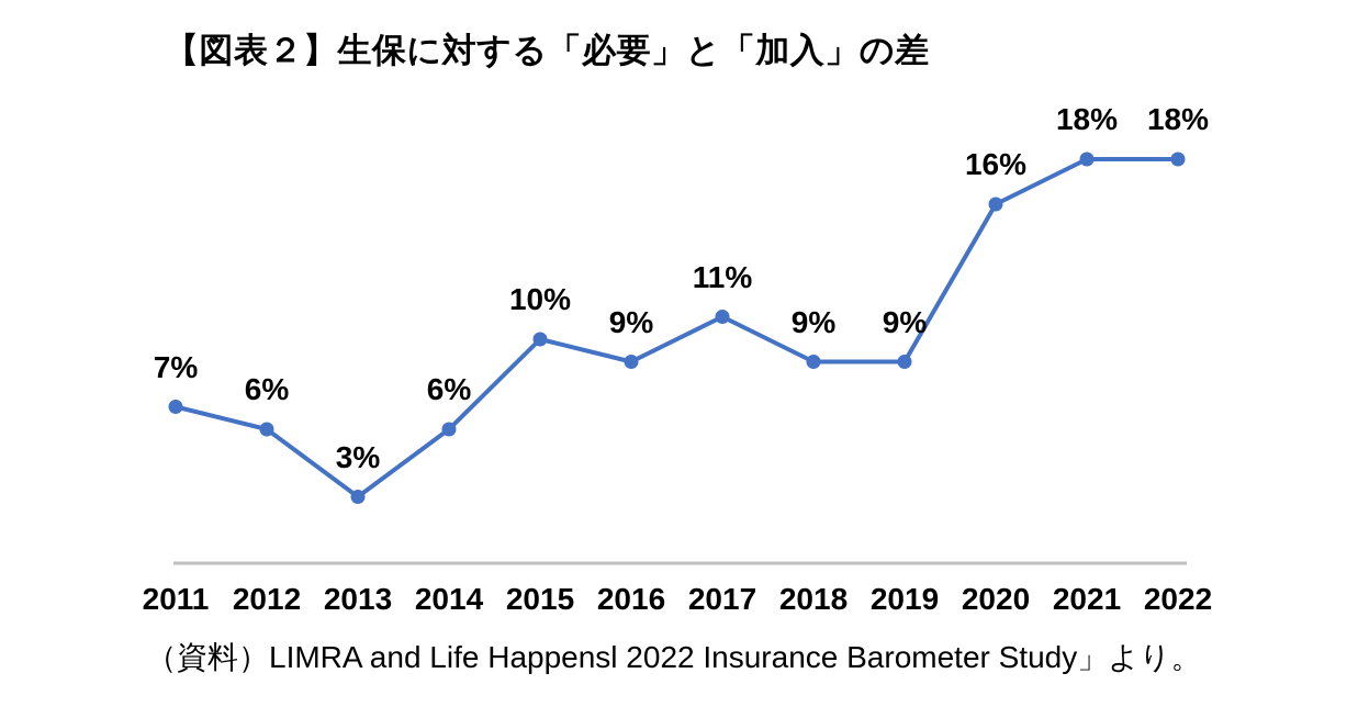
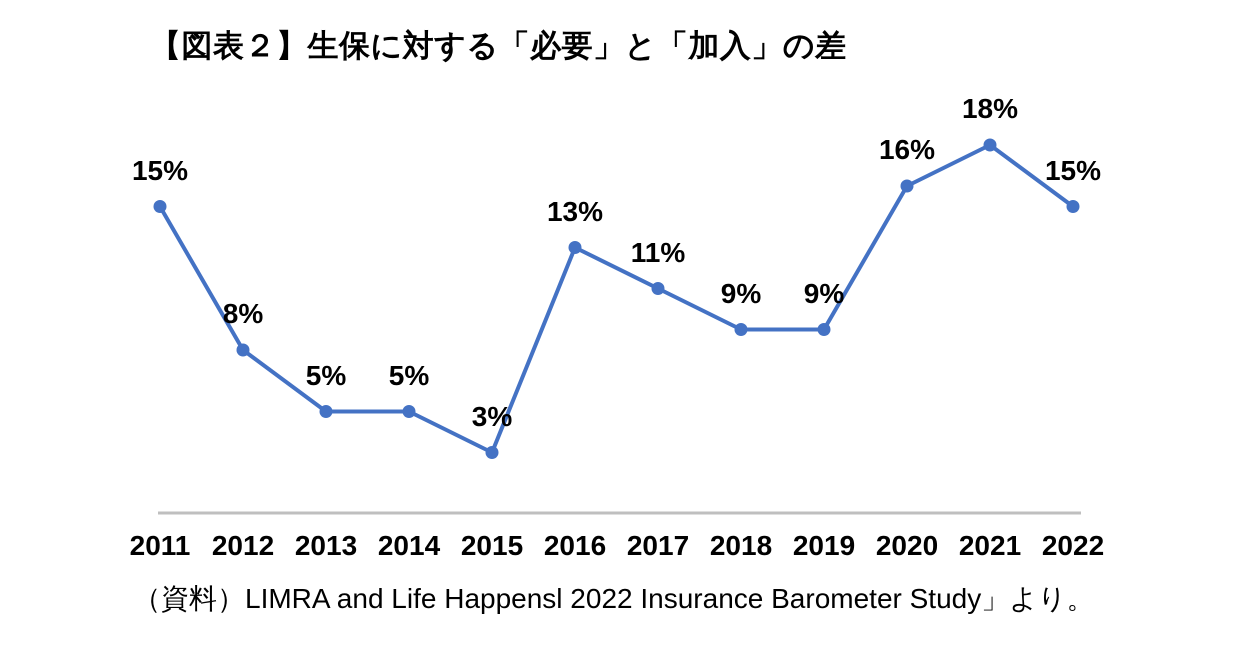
2011: 7% -> 15%
2012: 6% -> 8%
2013: 3% -> 5%
2014: 6% -> 5%
2015: 10% -> 3%
2016: 9% -> 13%
2022: 18% -> 15%
